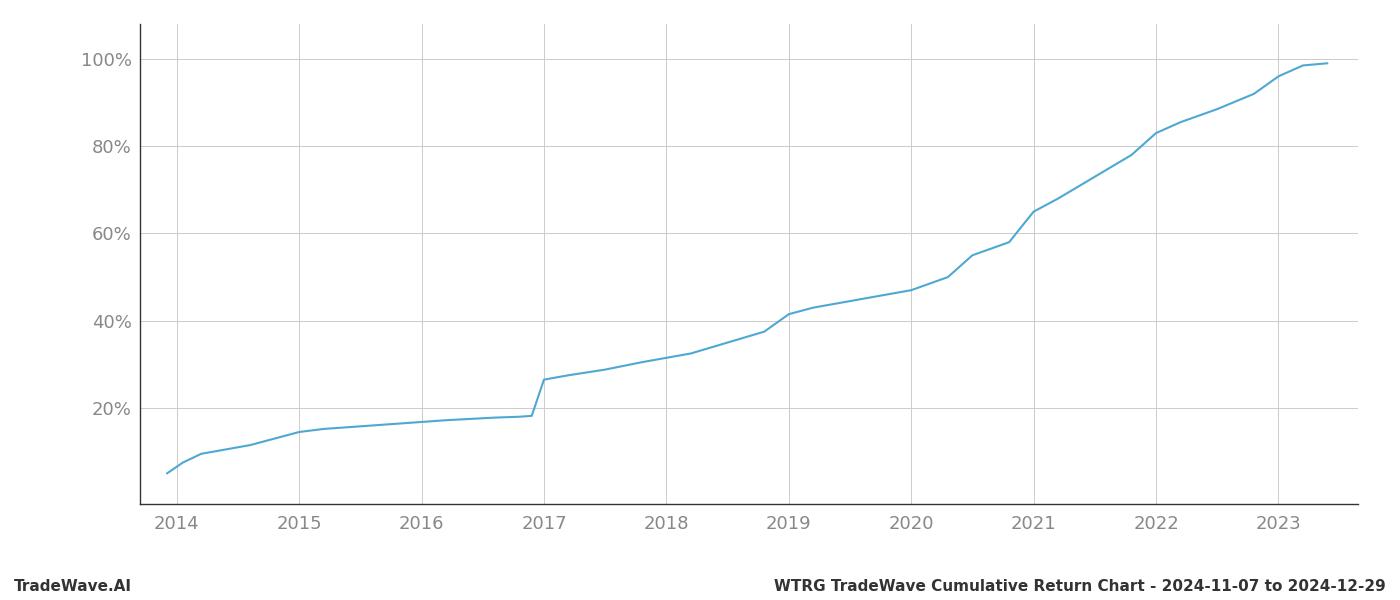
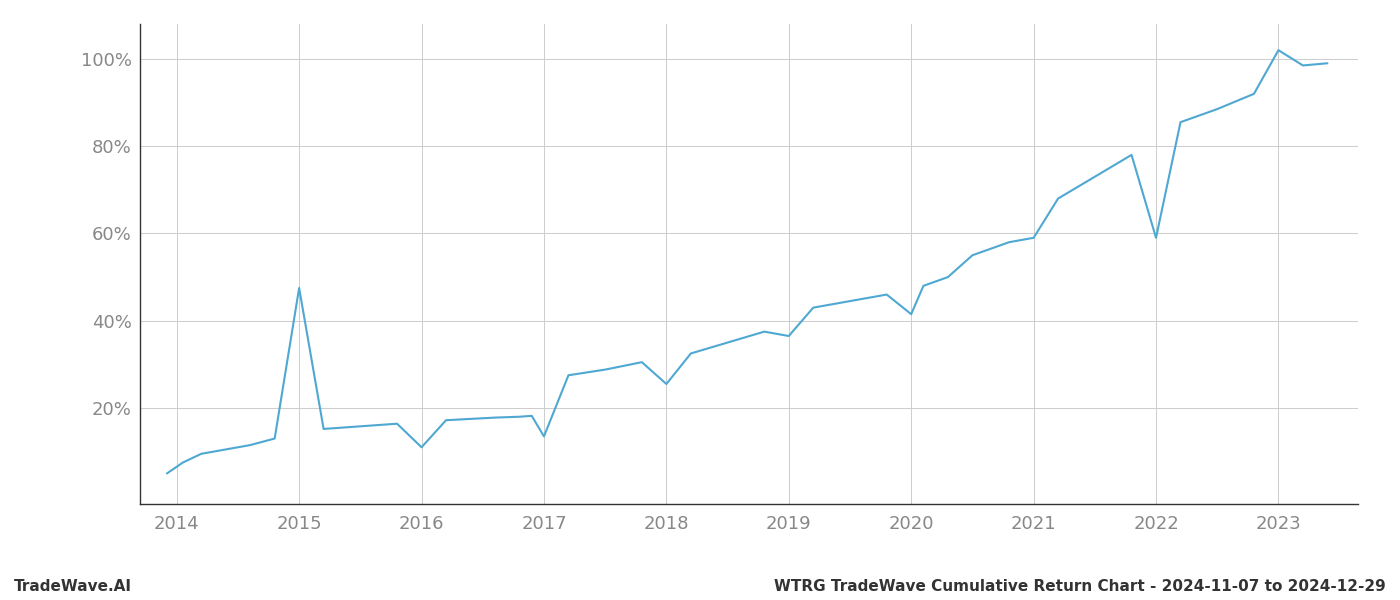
2015: 14.5% -> 47.5%
2016: 16.8% -> 11.0%
2017: 26.5% -> 13.5%
2018: 31.5% -> 25.5%
2019: 41.5% -> 36.5%
2020: 47.0% -> 41.5%
2021: 65.0% -> 59.0%
2022: 83.0% -> 59.0%
2023: 96.0% -> 102.0%
